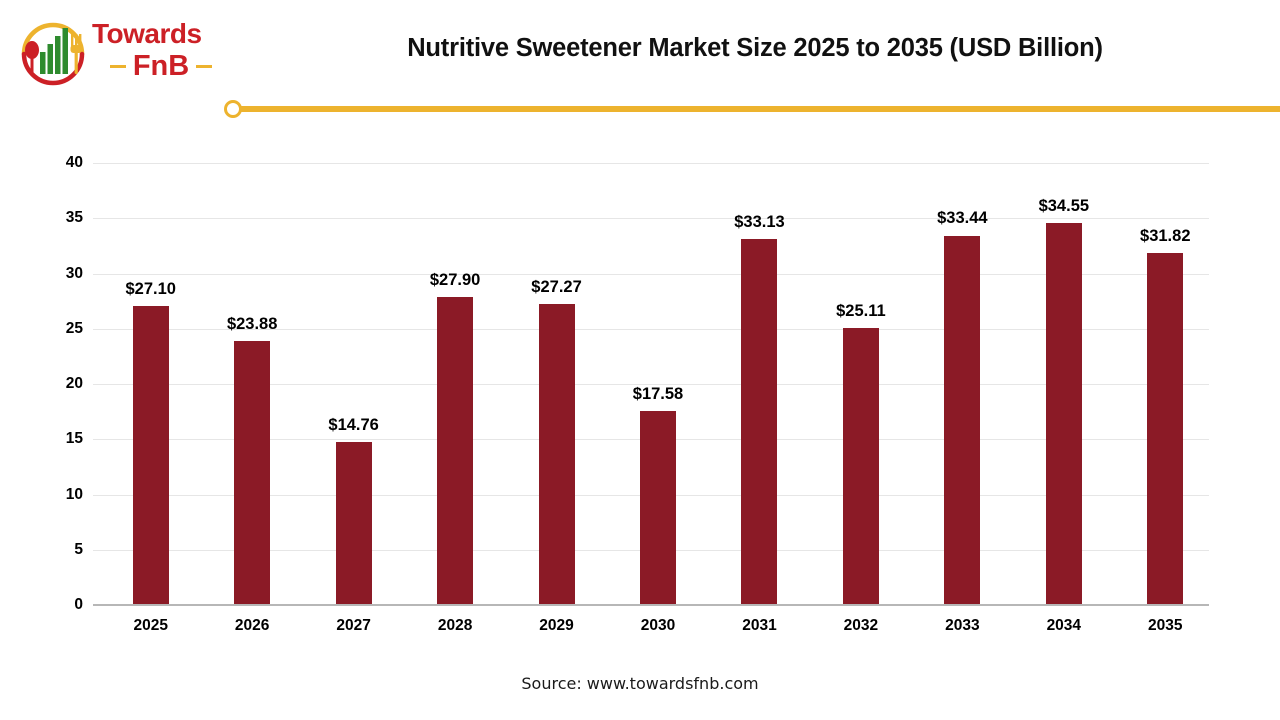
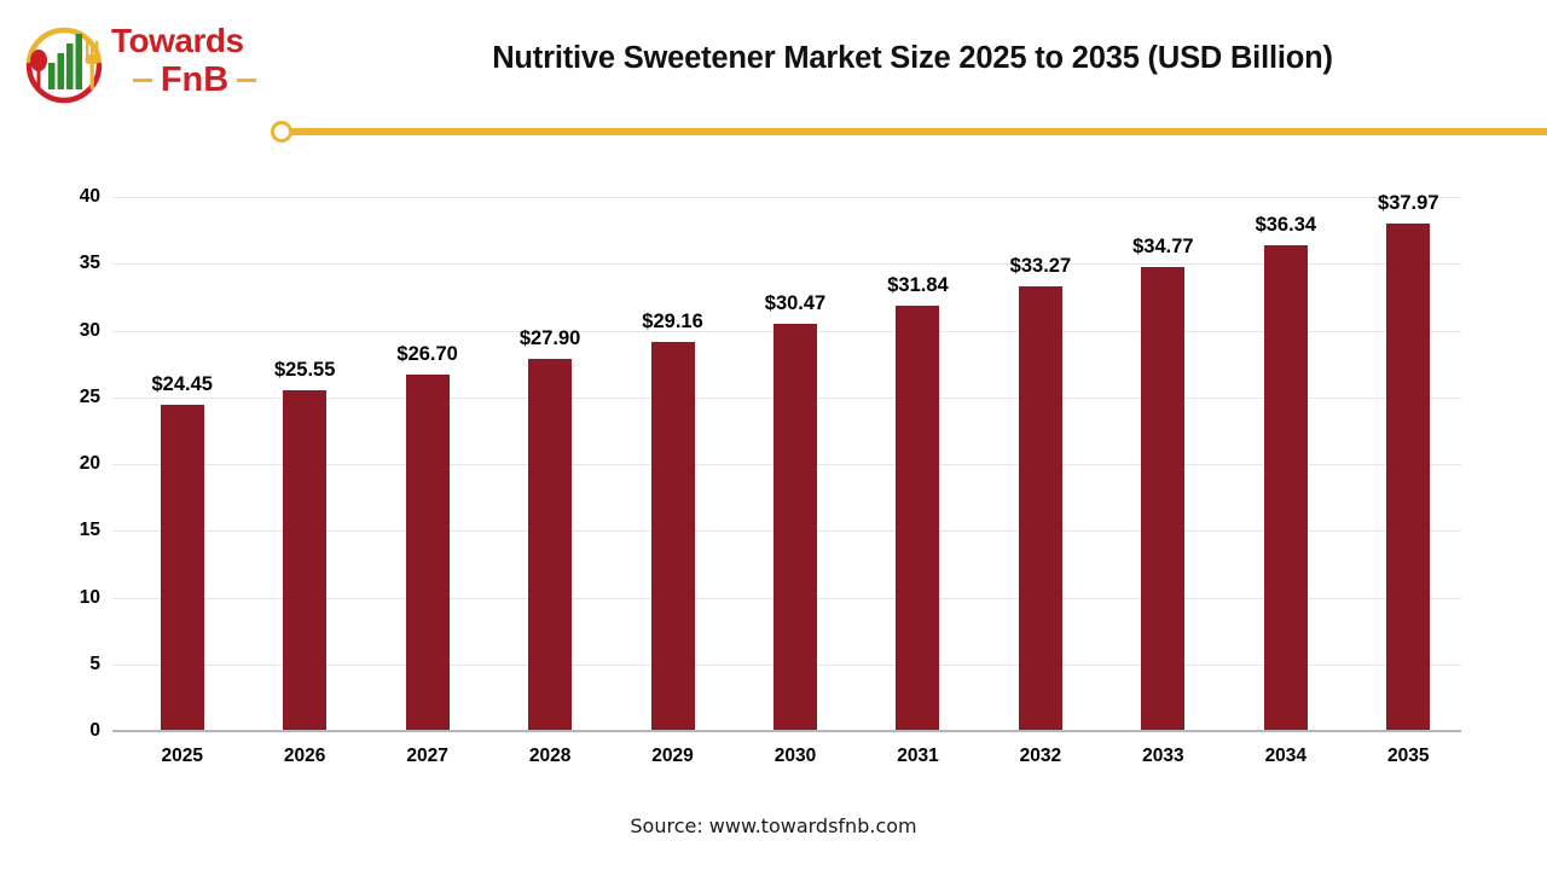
2025: $27.10 -> $24.45
2026: $23.88 -> $25.55
2027: $14.76 -> $26.70
2029: $27.27 -> $29.16
2030: $17.58 -> $30.47
2031: $33.13 -> $31.84
2032: $25.11 -> $33.27
2033: $33.44 -> $34.77
2034: $34.55 -> $36.34
2035: $31.82 -> $37.97
